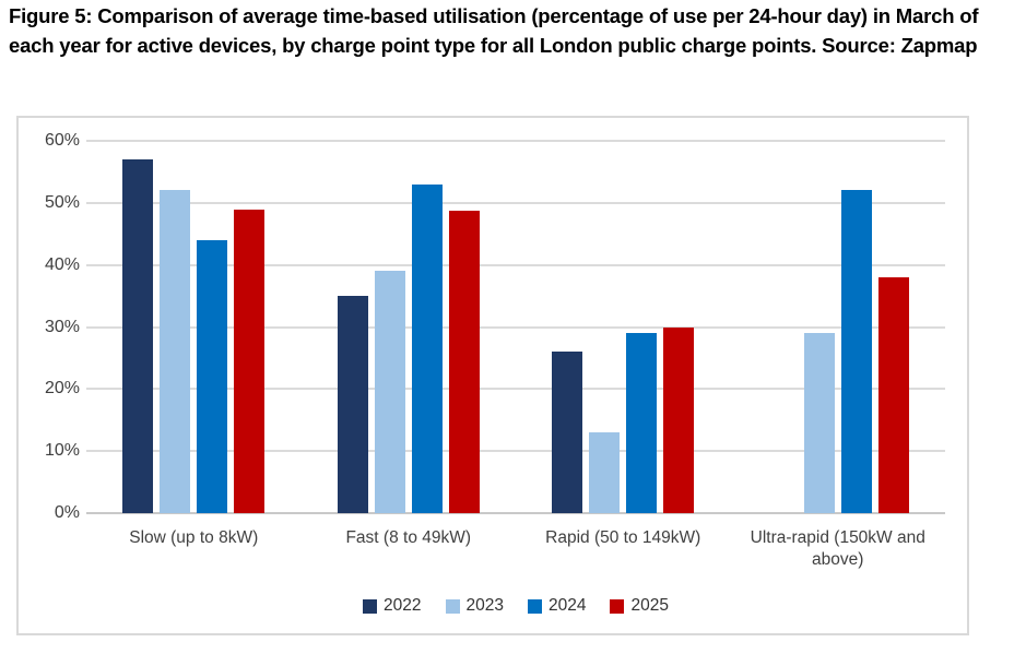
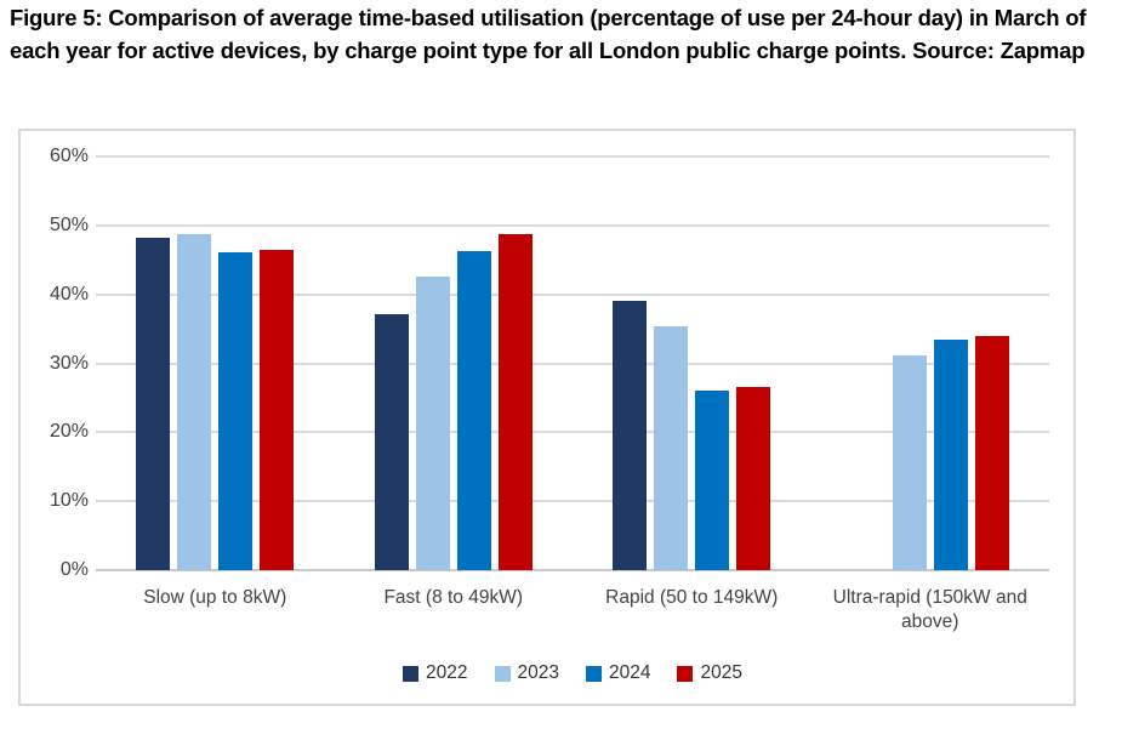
2022/Slow (up to 8kW): 57% -> 48%
2023/Slow (up to 8kW): 52% -> 49%
2024/Slow (up to 8kW): 44% -> 46%
2025/Slow (up to 8kW): 49% -> 46%
2022/Fast (8 to 49kW): 35% -> 37%
2023/Fast (8 to 49kW): 39% -> 42%
2024/Fast (8 to 49kW): 53% -> 46%
2022/Rapid (50 to 149kW): 26% -> 39%
2023/Rapid (50 to 149kW): 13% -> 35%
2024/Rapid (50 to 149kW): 29% -> 26%
2025/Rapid (50 to 149kW): 30% -> 27%
2023/Ultra-rapid (150kW and above): 29% -> 31%
2024/Ultra-rapid (150kW and above): 52% -> 34%
2025/Ultra-rapid (150kW and above): 38% -> 34%
